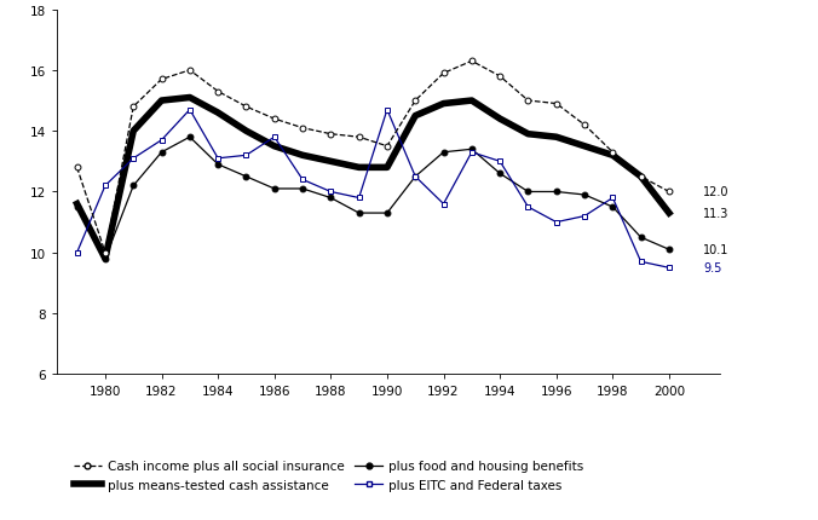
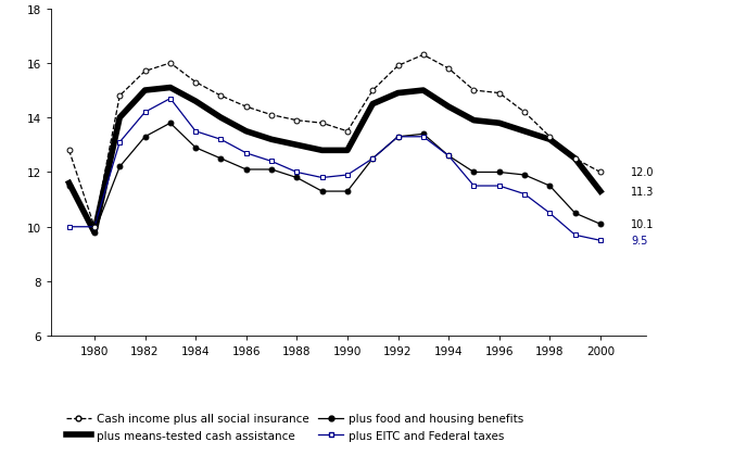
plus EITC and Federal taxes/1980: 12.2 -> 10.0
plus EITC and Federal taxes/1982: 13.7 -> 14.2
plus EITC and Federal taxes/1984: 13.1 -> 13.5
plus EITC and Federal taxes/1986: 13.8 -> 12.7
plus EITC and Federal taxes/1990: 14.7 -> 11.9
plus EITC and Federal taxes/1992: 11.6 -> 13.3
plus EITC and Federal taxes/1994: 13.0 -> 12.6
plus EITC and Federal taxes/1996: 11.0 -> 11.5
plus EITC and Federal taxes/1998: 11.8 -> 10.5
